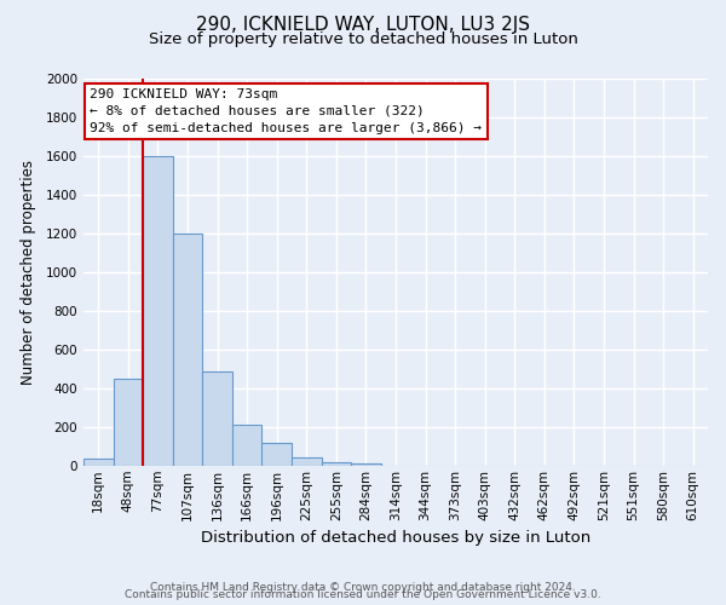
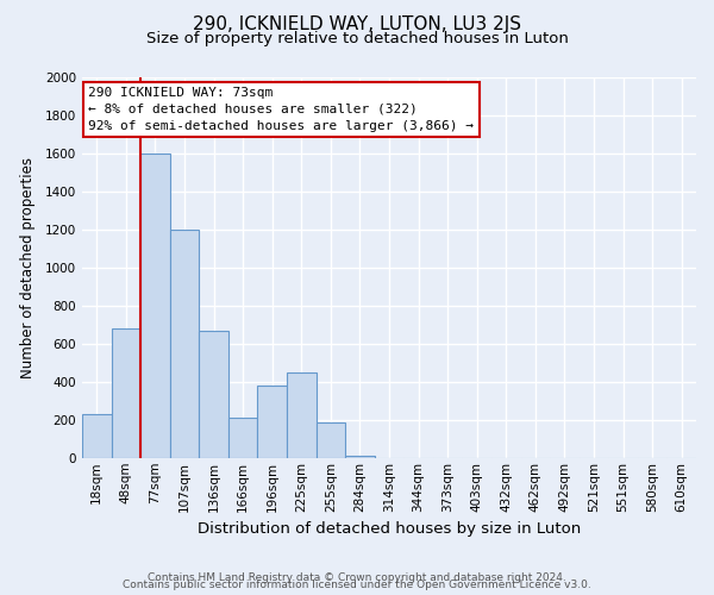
18sqm: 40 -> 230
48sqm: 450 -> 680
136sqm: 490 -> 670
196sqm: 120 -> 380
225sqm: 40 -> 450
255sqm: 20 -> 190
